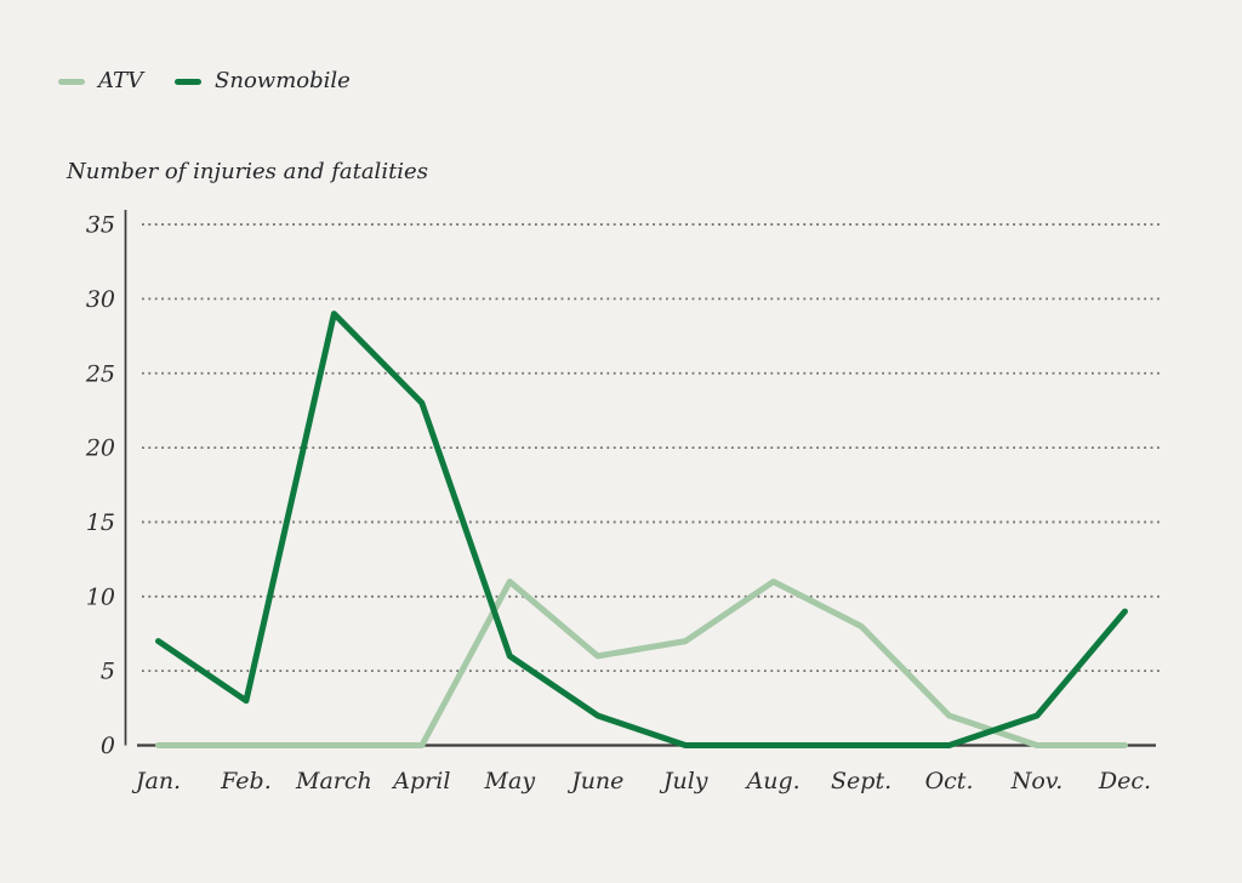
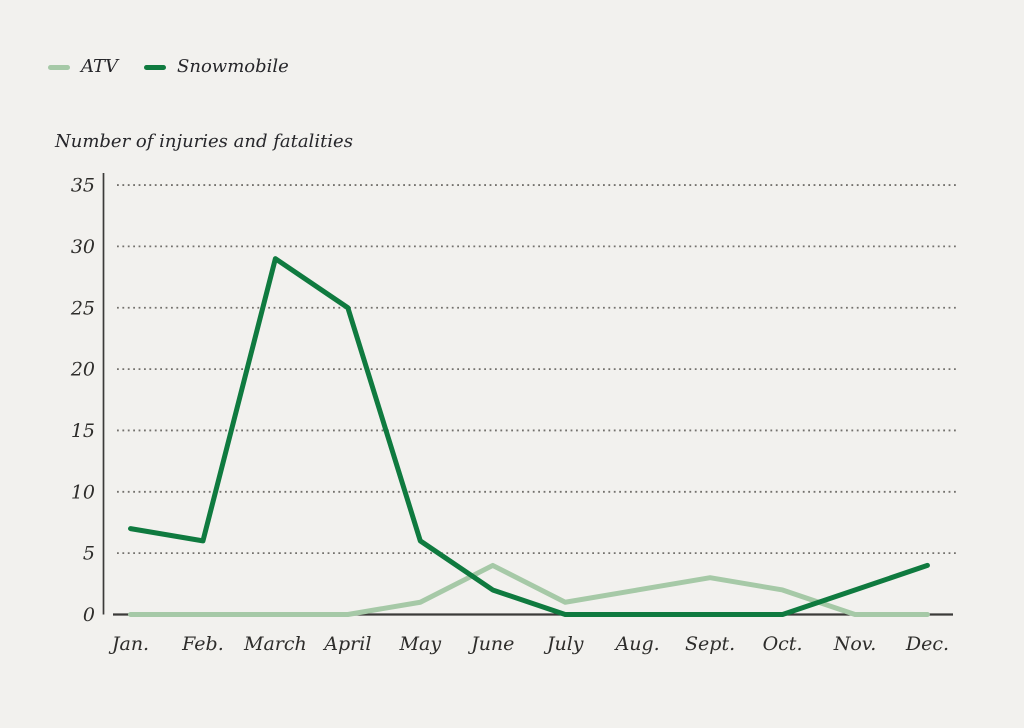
Snowmobile/Feb.: 3 -> 6
Snowmobile/April: 23 -> 25
ATV/May: 11 -> 1
ATV/June: 6 -> 4
ATV/July: 7 -> 1
ATV/Aug.: 11 -> 2
ATV/Sept.: 8 -> 3
Snowmobile/Dec.: 9 -> 4
